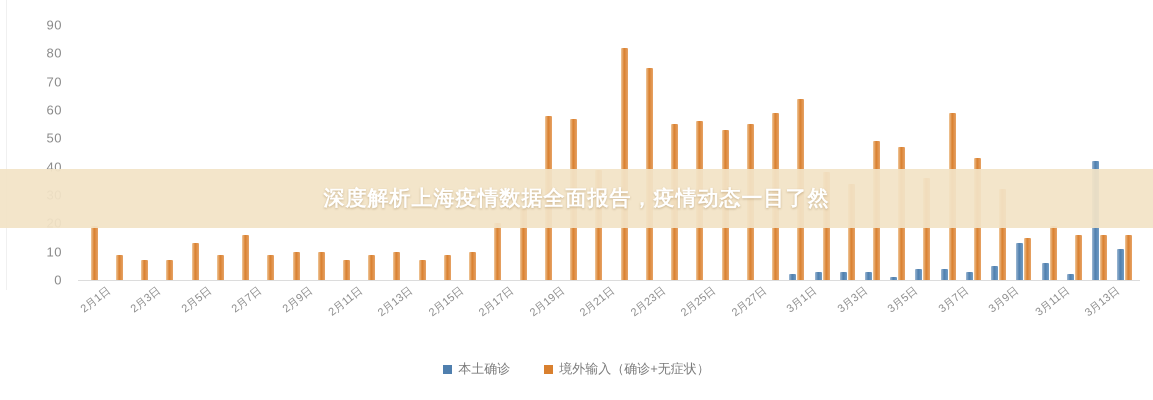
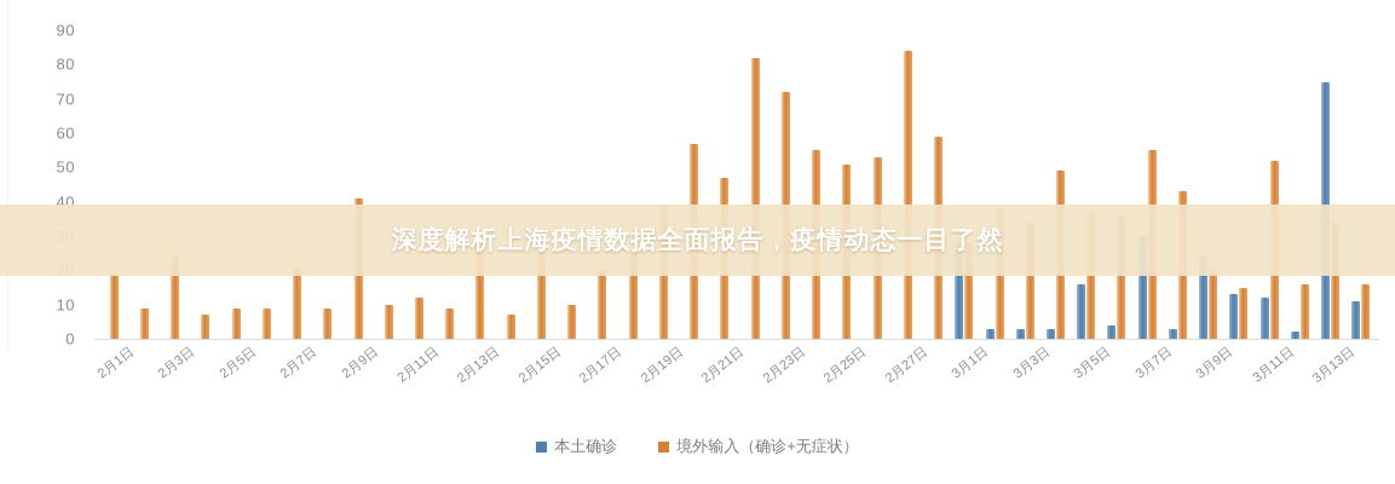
境外输入（确诊+无症状）/2月3日: 7 -> 24
境外输入（确诊+无症状）/2月5日: 13 -> 9
境外输入（确诊+无症状）/2月7日: 16 -> 21
境外输入（确诊+无症状）/2月9日: 10 -> 41
境外输入（确诊+无症状）/2月11日: 7 -> 12
境外输入（确诊+无症状）/2月13日: 10 -> 28
境外输入（确诊+无症状）/2月15日: 9 -> 29
境外输入（确诊+无症状）/2月19日: 58 -> 39
境外输入（确诊+无症状）/2月21日: 39 -> 47
境外输入（确诊+无症状）/2月23日: 75 -> 72
境外输入（确诊+无症状）/2月25日: 56 -> 51
境外输入（确诊+无症状）/2月27日: 55 -> 84
本土确诊/3月1日: 2 -> 28
境外输入（确诊+无症状）/3月1日: 64 -> 28
本土确诊/3月5日: 1 -> 16
境外输入（确诊+无症状）/3月5日: 47 -> 37
本土确诊/3月7日: 4 -> 30
境外输入（确诊+无症状）/3月7日: 59 -> 55
本土确诊/3月9日: 5 -> 24
境外输入（确诊+无症状）/3月9日: 32 -> 20
本土确诊/3月11日: 6 -> 12
境外输入（确诊+无症状）/3月11日: 19 -> 52
本土确诊/3月13日: 42 -> 75
境外输入（确诊+无症状）/3月13日: 16 -> 34
